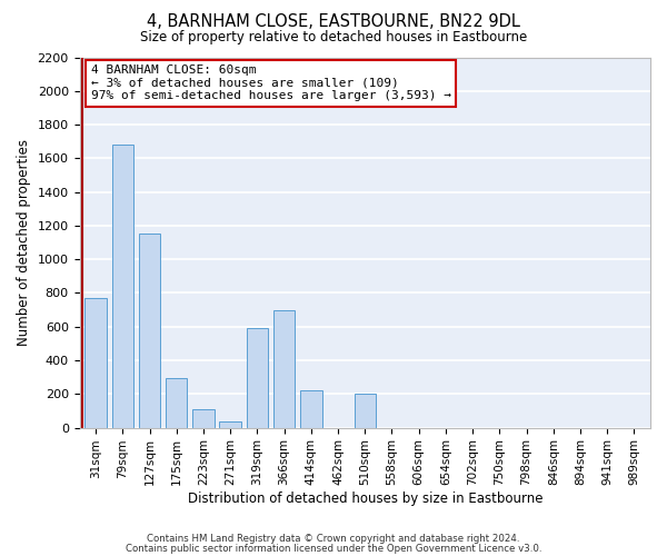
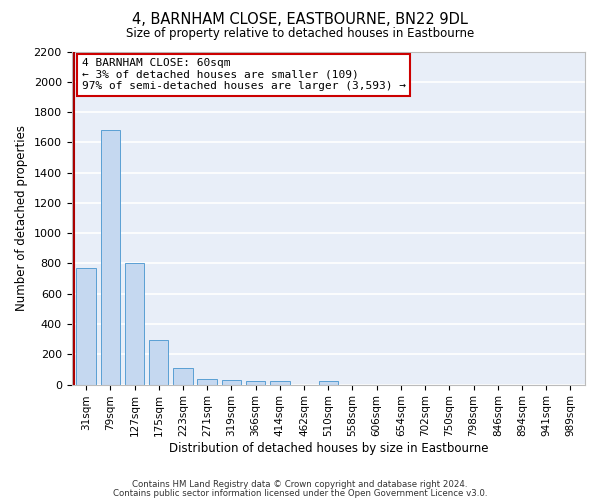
127sqm: 1150 -> 800
319sqm: 590 -> 30
366sqm: 700 -> 20
414sqm: 220 -> 20
510sqm: 200 -> 20
